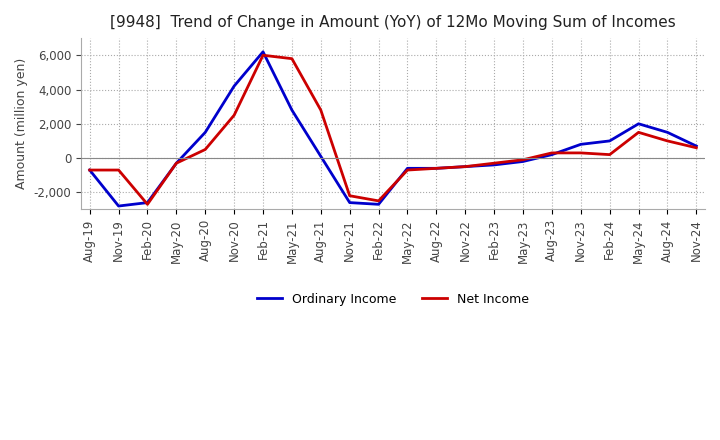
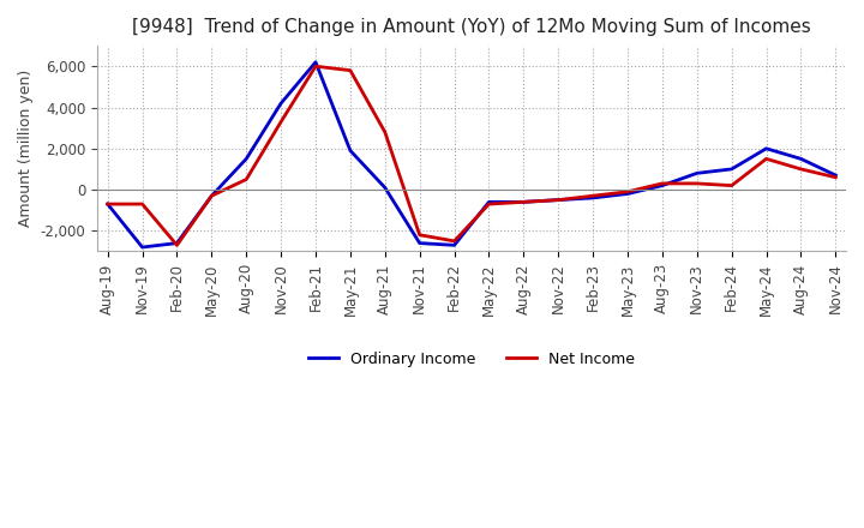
Net Income/Nov-20: 2,500 -> 3,300
Ordinary Income/May-21: 2,800 -> 1,900
